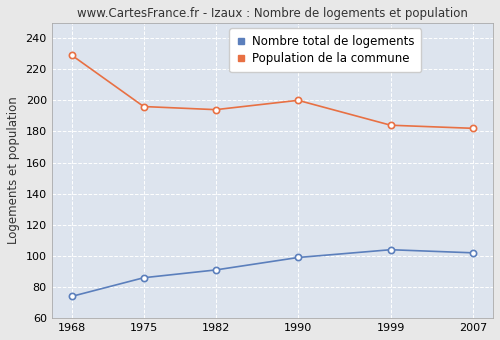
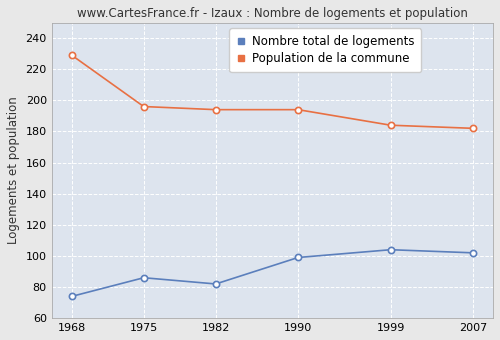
Nombre total de logements/1982: 91 -> 82
Population de la commune/1990: 200 -> 194
